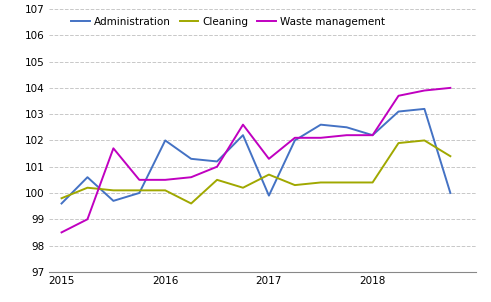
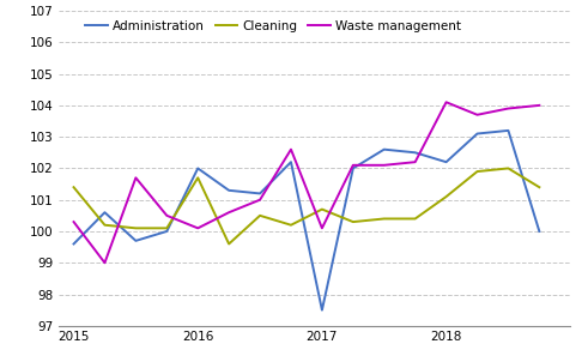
Cleaning/2015: 99.8 -> 101.4
Waste management/2015: 98.5 -> 100.3
Cleaning/2016: 100.1 -> 101.7
Waste management/2016: 100.5 -> 100.1
Administration/2017: 99.9 -> 97.5
Waste management/2017: 101.3 -> 100.1
Cleaning/2018: 100.4 -> 101.1
Waste management/2018: 102.2 -> 104.1
